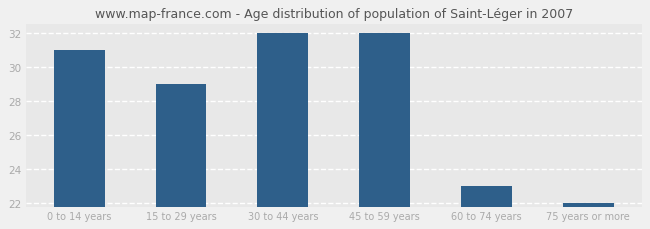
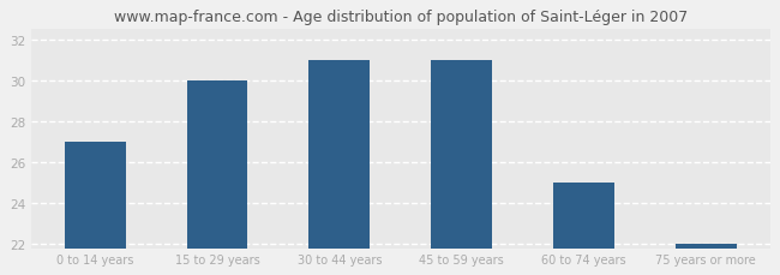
0 to 14 years: 31 -> 27
15 to 29 years: 29 -> 30
30 to 44 years: 32 -> 31
45 to 59 years: 32 -> 31
60 to 74 years: 23 -> 25
